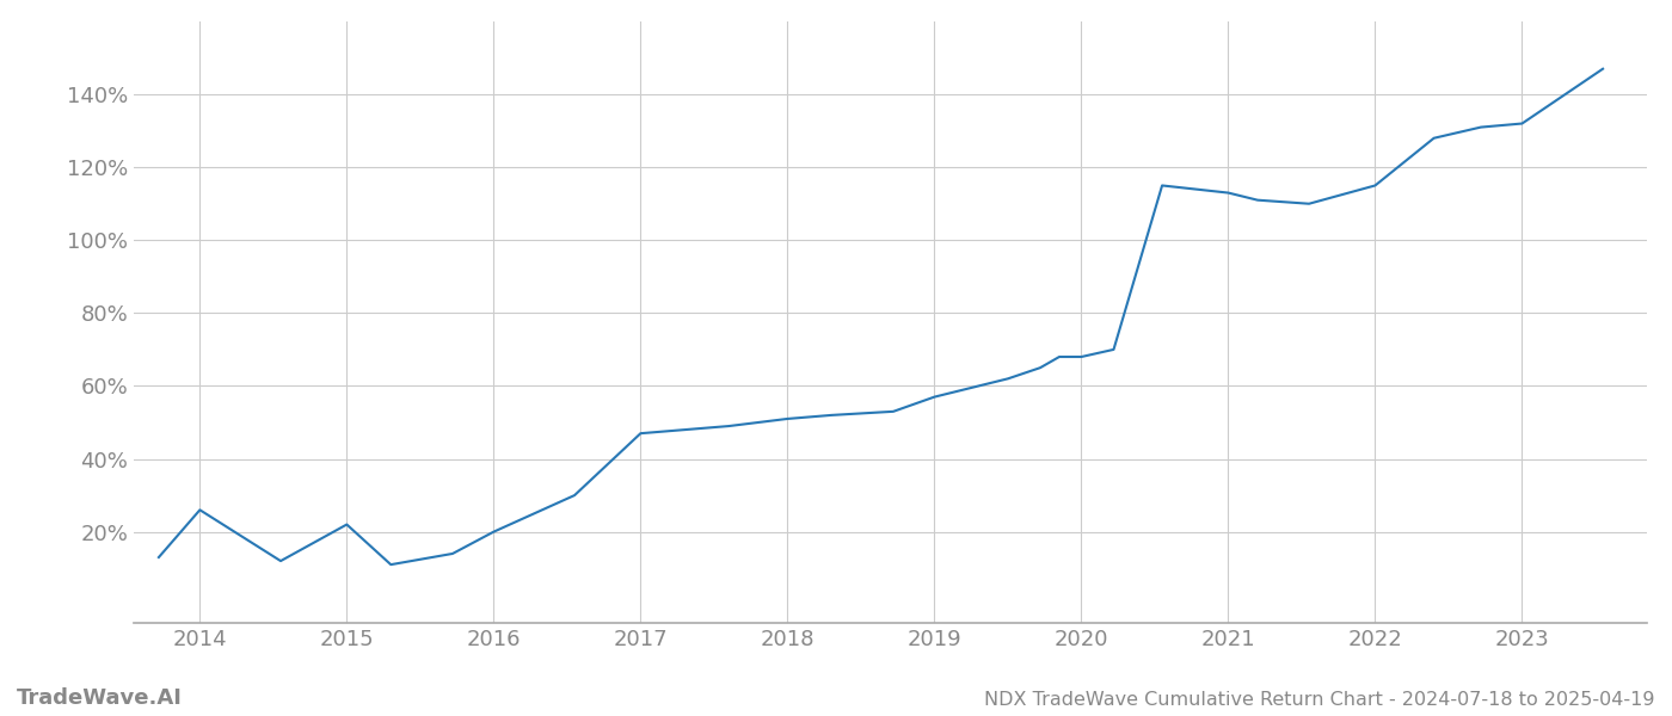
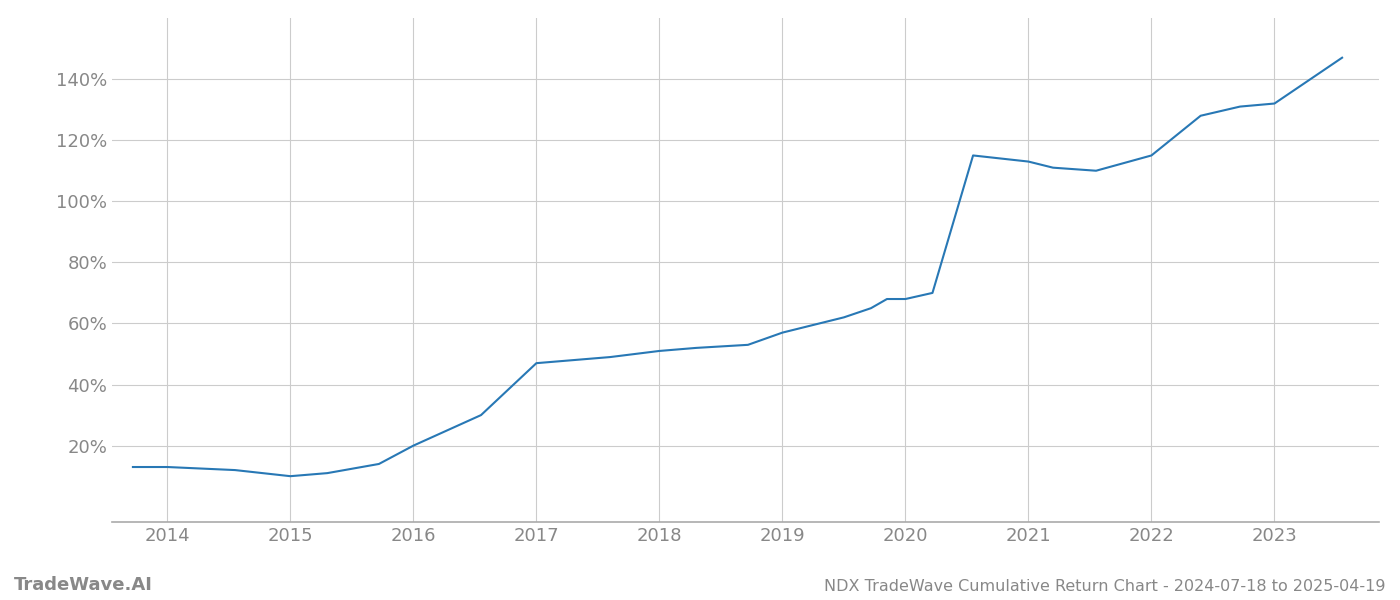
2014: 26% -> 13%
2015: 22% -> 10%
